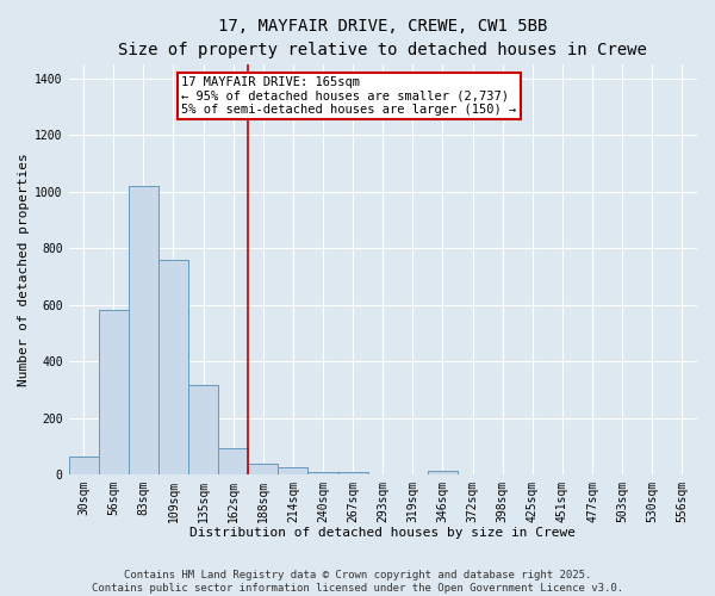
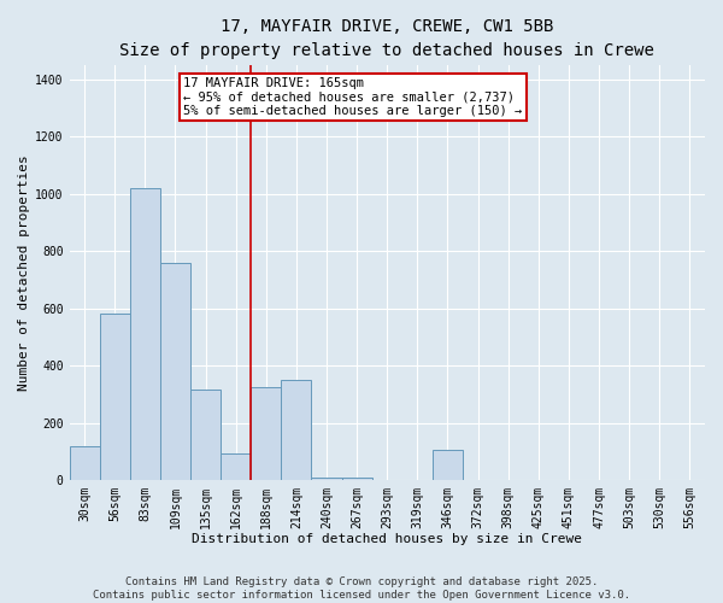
30sqm: 65 -> 120
188sqm: 40 -> 325
214sqm: 25 -> 350
346sqm: 15 -> 105
